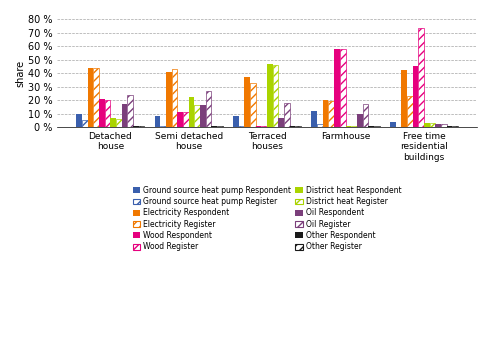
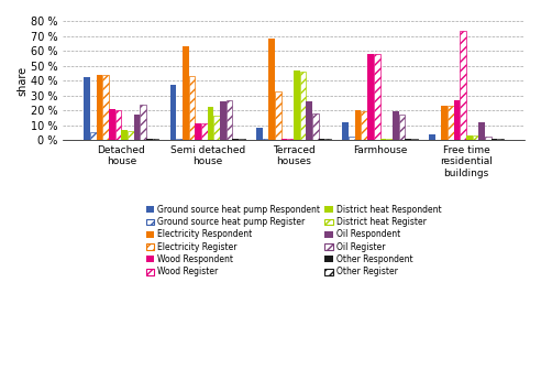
Ground source heat pump Respondent/Detached house: 10 % -> 42 %
Ground source heat pump Respondent/Semi detached house: 8 % -> 37 %
Electricity Respondent/Semi detached house: 41 % -> 63 %
Oil Respondent/Semi detached house: 16 % -> 26 %
Electricity Respondent/Terraced houses: 37 % -> 68 %
Oil Respondent/Terraced houses: 7 % -> 26 %
Oil Respondent/Farmhouse: 10 % -> 19 %
Electricity Respondent/Free time residential buildings: 42 % -> 23 %
Wood Respondent/Free time residential buildings: 45 % -> 27 %
Oil Respondent/Free time residential buildings: 2 % -> 12 %
